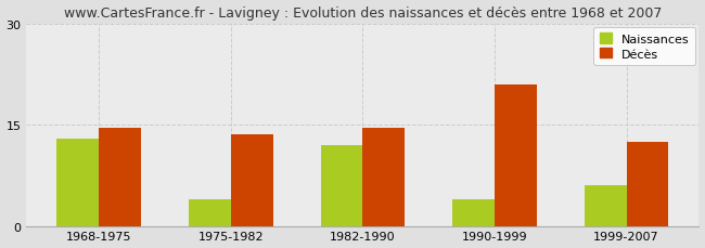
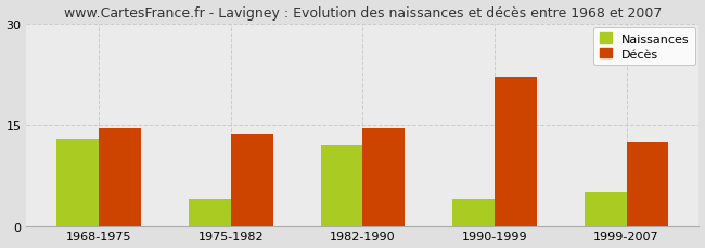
Décès/1990-1999: 21.0 -> 22.0
Naissances/1999-2007: 6 -> 5
